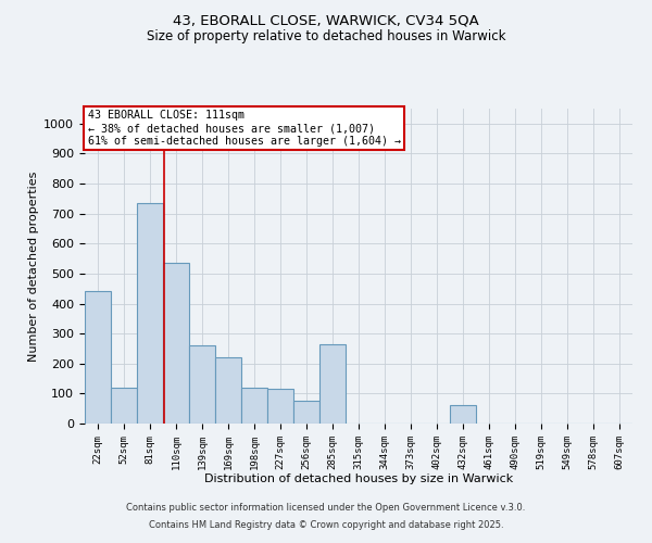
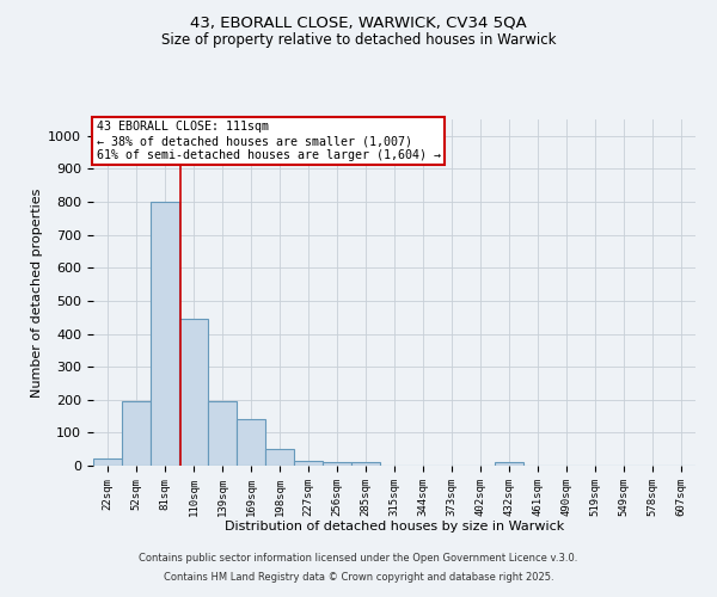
22sqm: 440 -> 20
52sqm: 120 -> 197
81sqm: 735 -> 800
110sqm: 535 -> 445
139sqm: 260 -> 197
169sqm: 220 -> 142
198sqm: 120 -> 50
227sqm: 115 -> 15
256sqm: 75 -> 12
285sqm: 265 -> 12
432sqm: 60 -> 10
